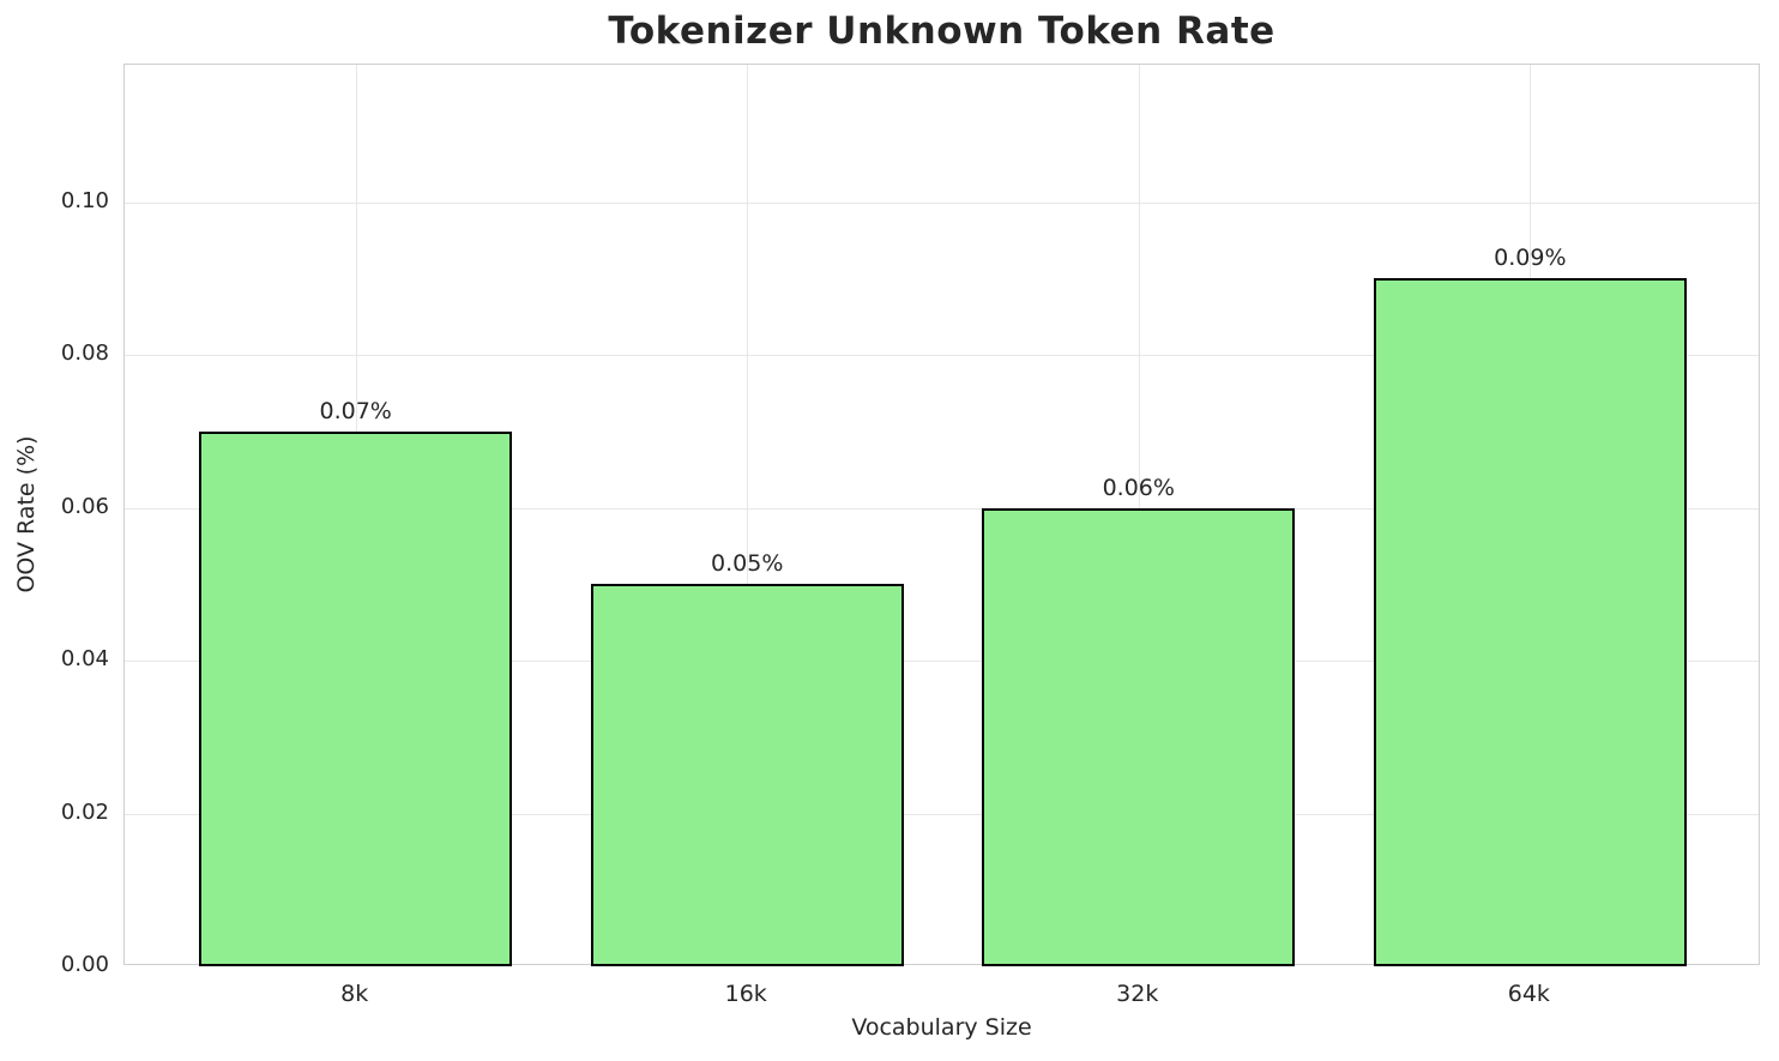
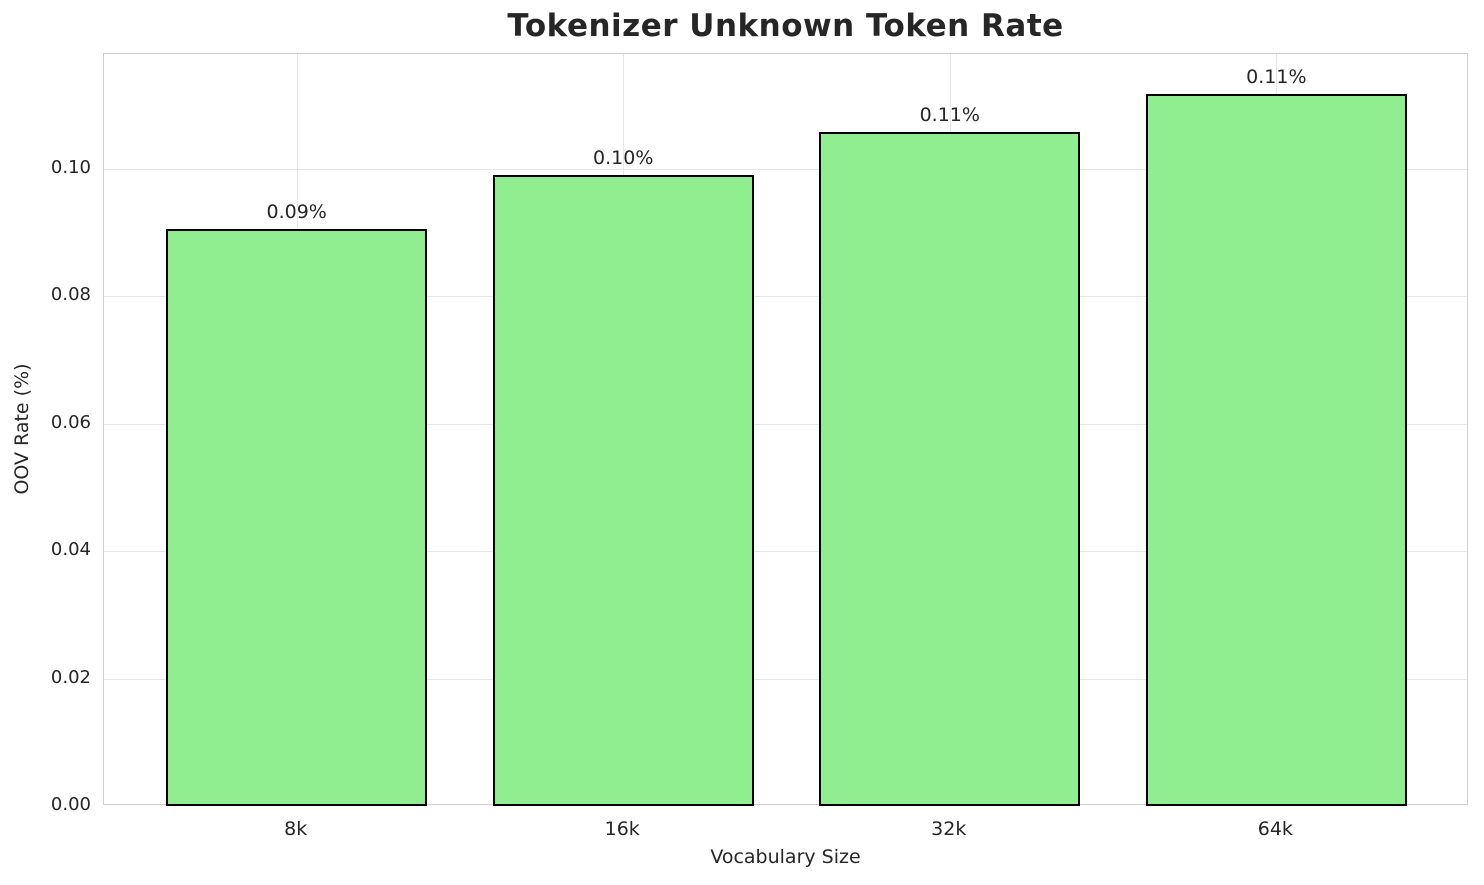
8k: 0.07% -> 0.09%
16k: 0.05% -> 0.10%
32k: 0.06% -> 0.11%
64k: 0.09% -> 0.11%
